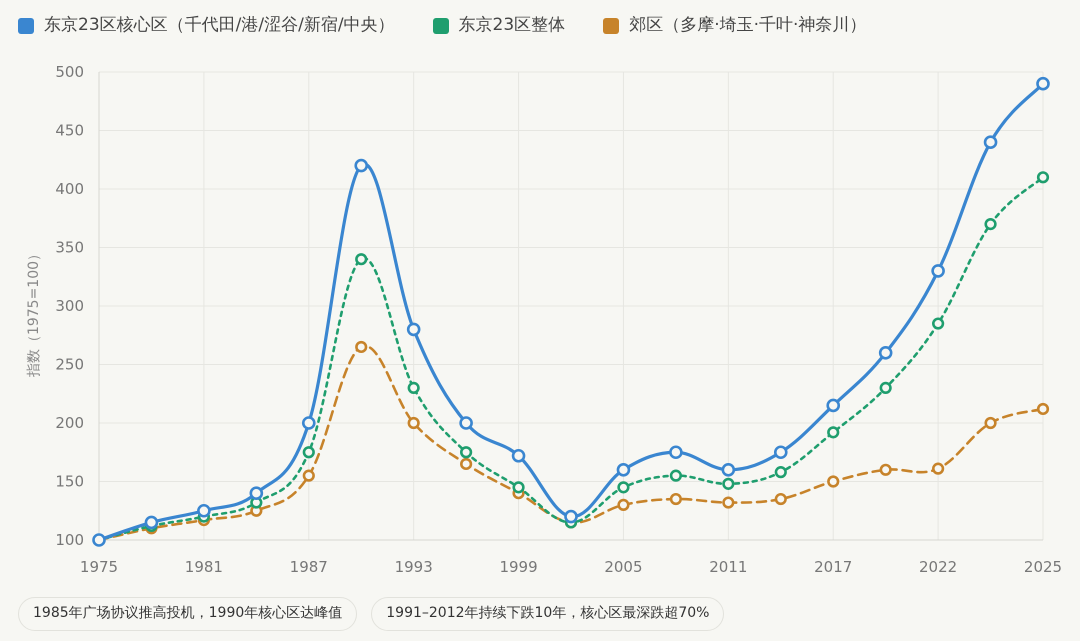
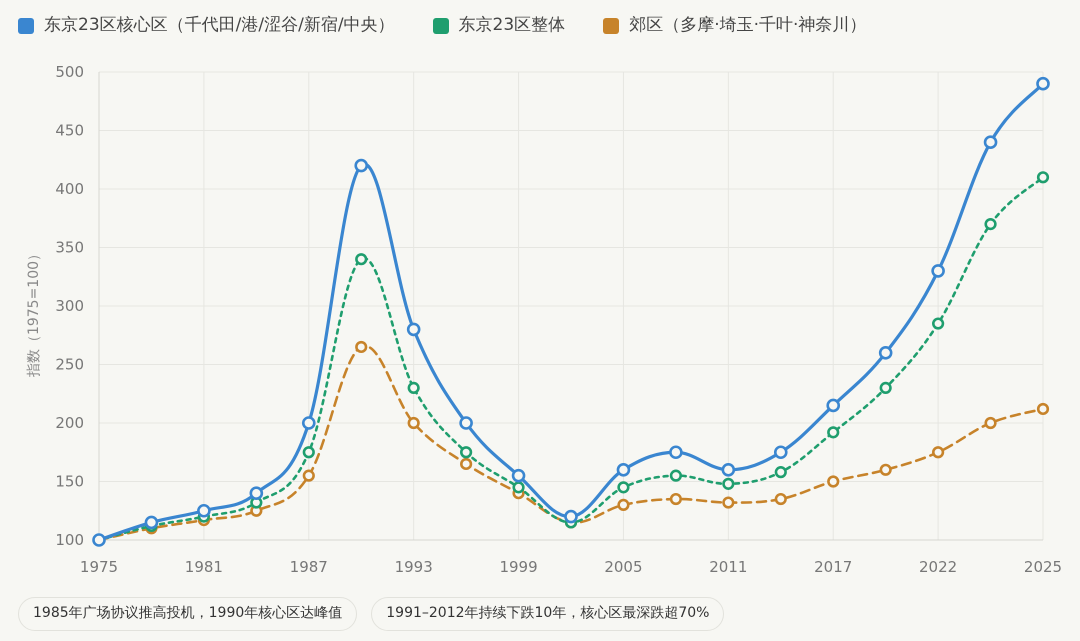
东京23区核心区（千代田/港/涩谷/新宿/中央）/1999: 172 -> 155
郊区（多摩·埼玉·千叶·神奈川）/2022: 161 -> 175
